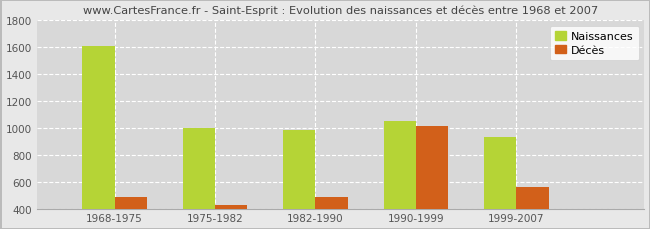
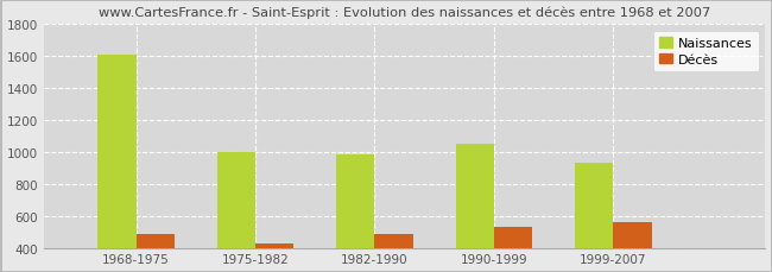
Décès/1990-1999: 1010 -> 530
